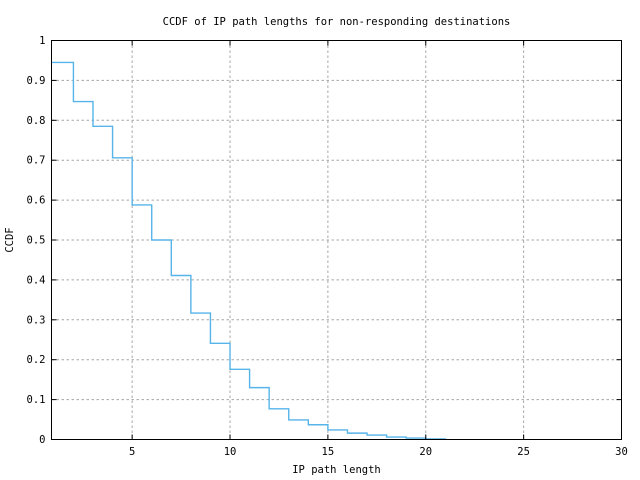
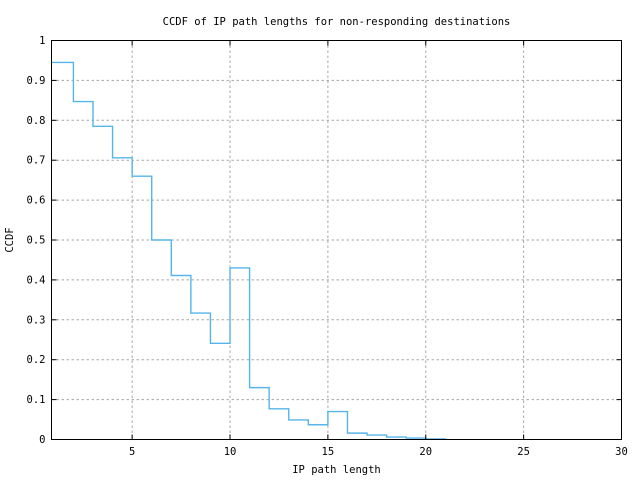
5: 0.59 -> 0.66
10: 0.18 -> 0.43
15: 0.02 -> 0.07
